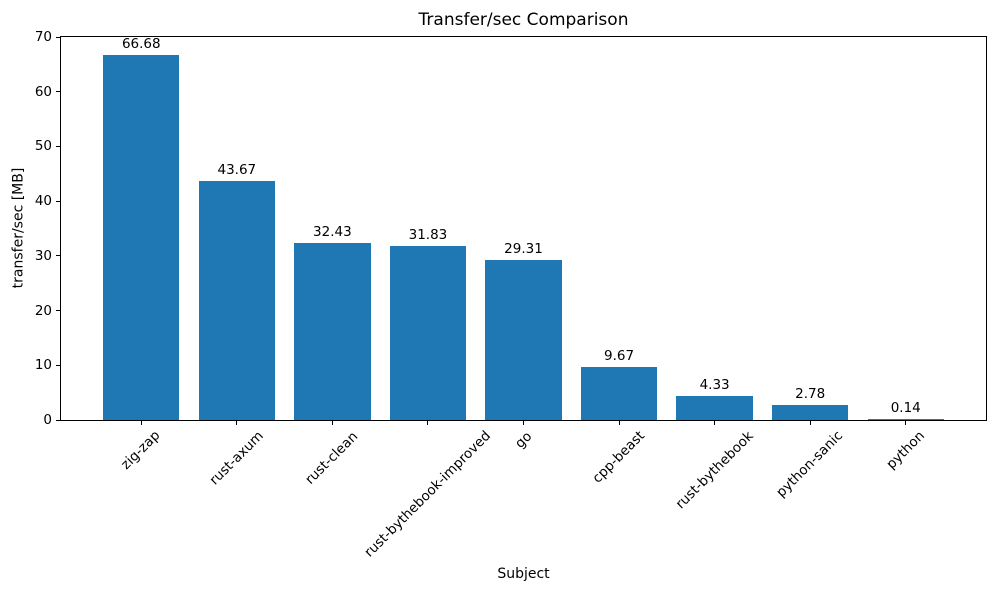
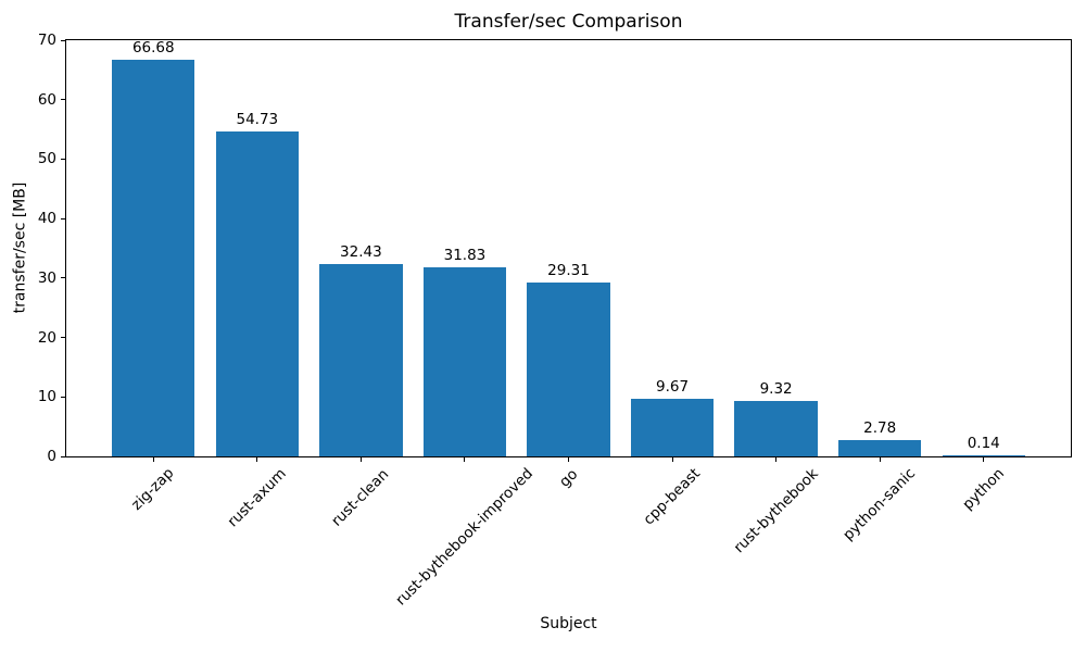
rust-axum: 43.67 -> 54.73
rust-bythebook: 4.33 -> 9.32
